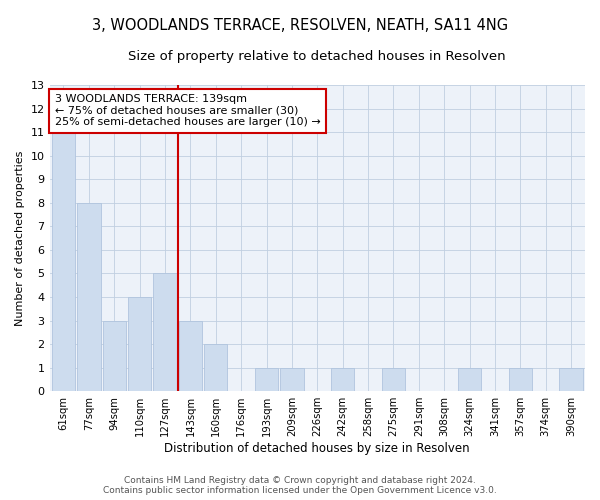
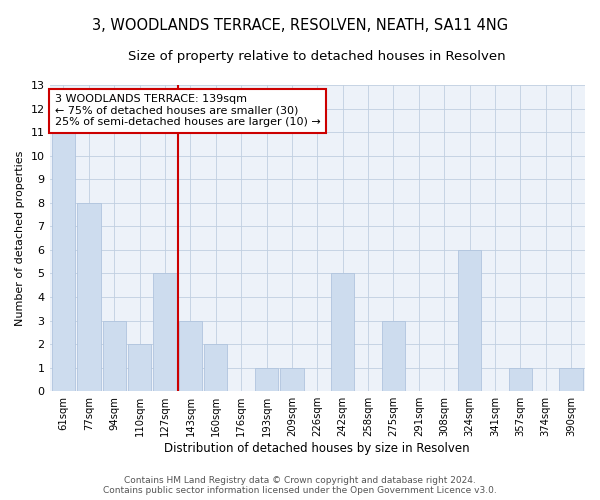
110sqm: 4 -> 2
242sqm: 1 -> 5
275sqm: 1 -> 3
324sqm: 1 -> 6
